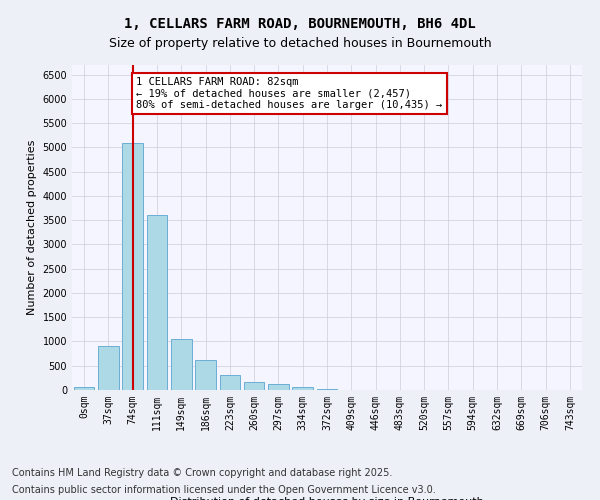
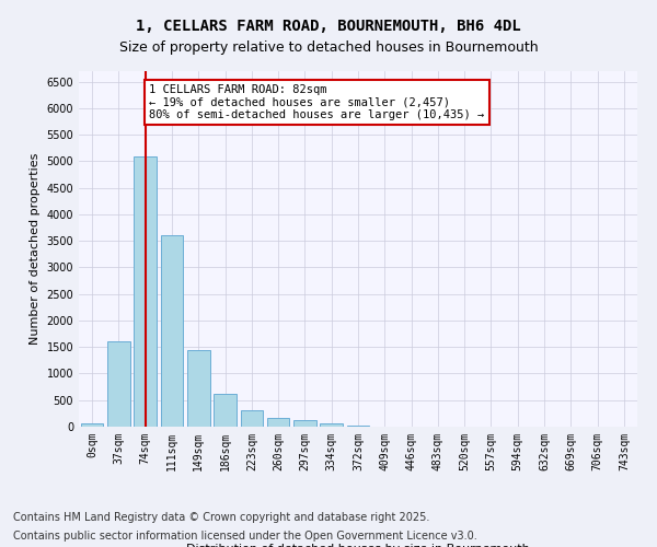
37sqm: 900 -> 1600
149sqm: 1050 -> 1450
